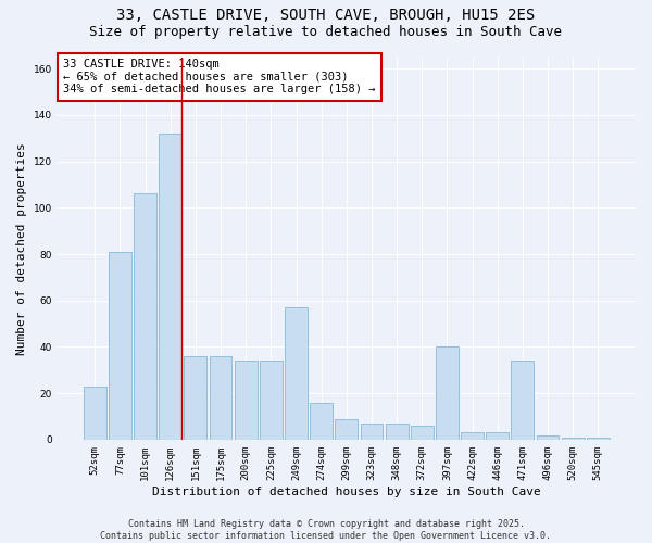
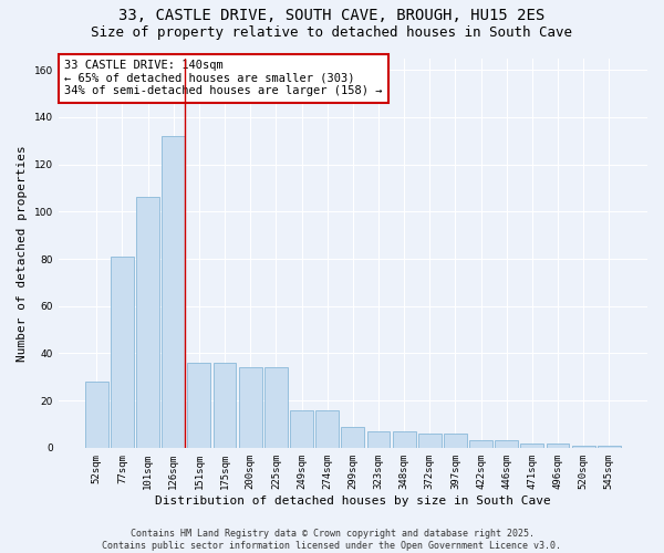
52sqm: 23 -> 28
249sqm: 57 -> 16
397sqm: 40 -> 6
471sqm: 34 -> 2
